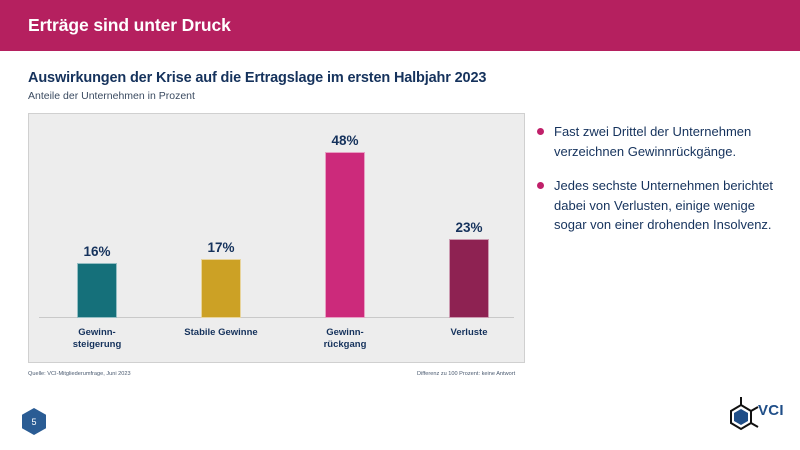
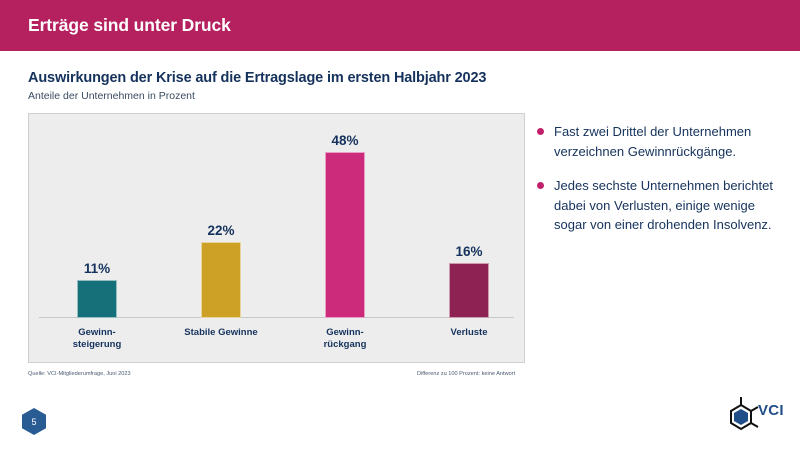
Gewinn- steigerung: 16% -> 11%
Stabile Gewinne: 17% -> 22%
Verluste: 23% -> 16%
